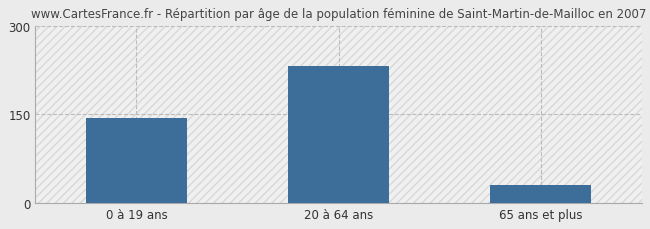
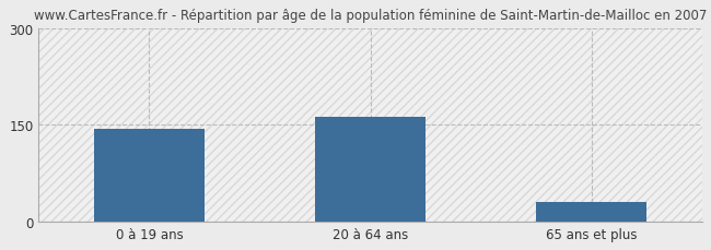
20 à 64 ans: 232 -> 162
